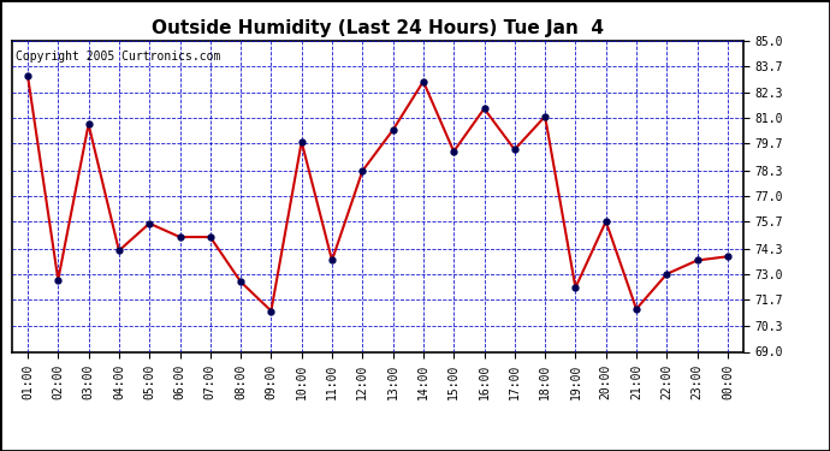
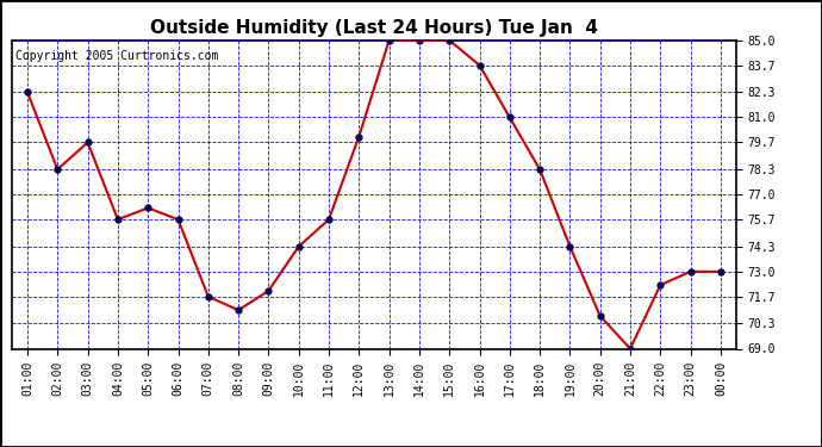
01:00: 83.2 -> 82.3
02:00: 72.7 -> 78.3
03:00: 80.7 -> 79.7
04:00: 74.2 -> 75.7
05:00: 75.6 -> 76.3
06:00: 74.9 -> 75.7
07:00: 74.9 -> 71.7
08:00: 72.6 -> 71.0
09:00: 71.1 -> 72.0
10:00: 79.8 -> 74.3
11:00: 73.7 -> 75.7
12:00: 78.3 -> 80.0
13:00: 80.4 -> 85.0
14:00: 82.9 -> 85.0
15:00: 79.3 -> 85.0
16:00: 81.5 -> 83.7
17:00: 79.4 -> 81.0
18:00: 81.1 -> 78.3
19:00: 72.3 -> 74.3
20:00: 75.7 -> 70.7
21:00: 71.2 -> 69.0
22:00: 73.0 -> 72.3
23:00: 73.7 -> 73.0
00:00: 73.9 -> 73.0
